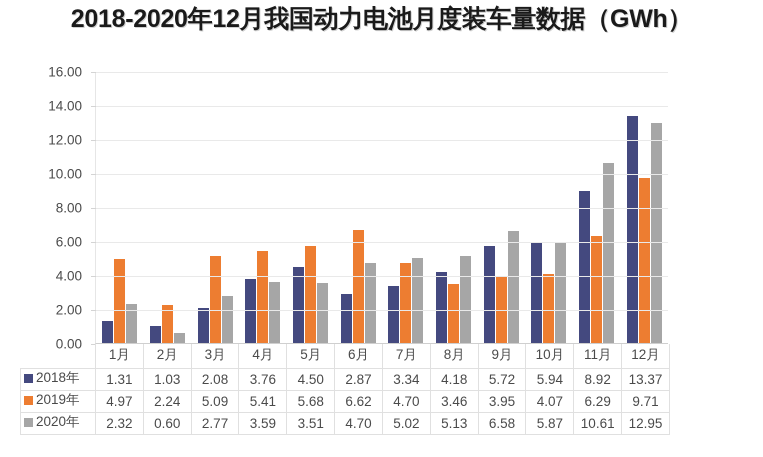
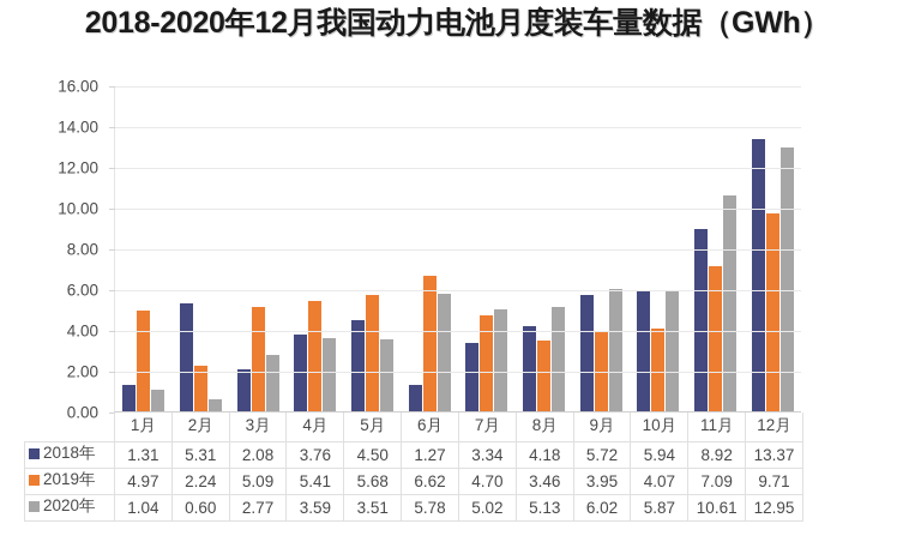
2020年/1月: 2.32 -> 1.04
2018年/2月: 1.03 -> 5.31
2018年/6月: 2.87 -> 1.27
2020年/6月: 4.70 -> 5.78
2020年/9月: 6.58 -> 6.02
2019年/11月: 6.29 -> 7.09
